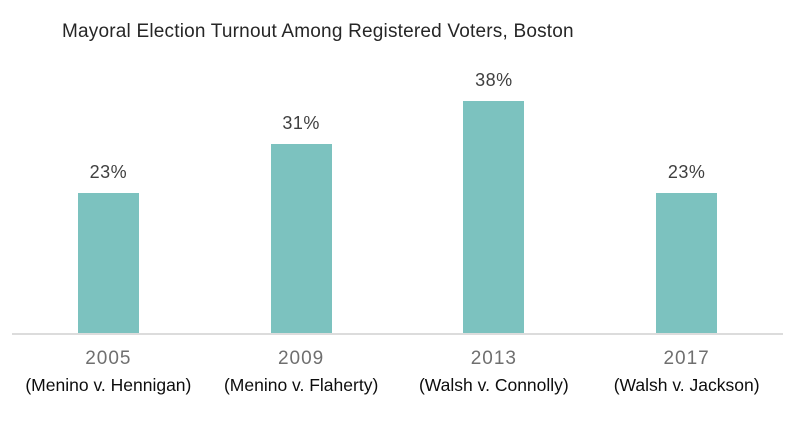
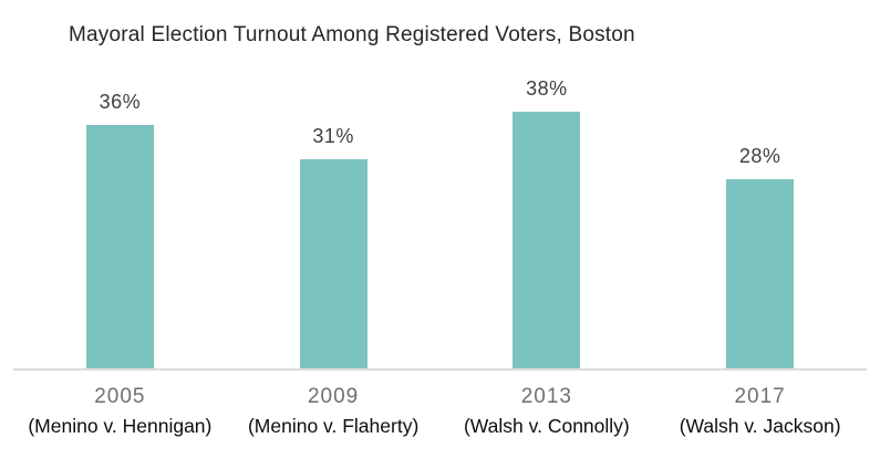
2005: 23% -> 36%
2017: 23% -> 28%
